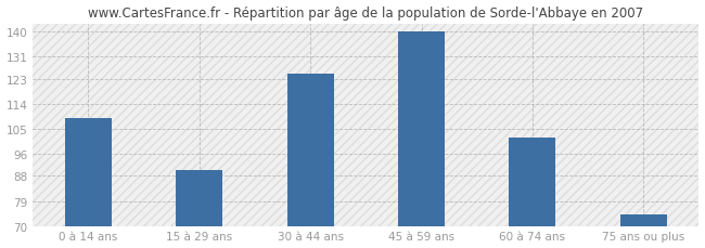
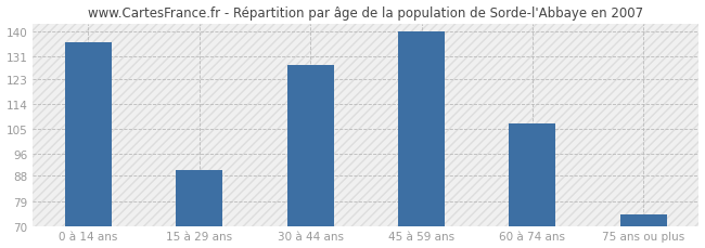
0 à 14 ans: 109 -> 136
30 à 44 ans: 125 -> 128
60 à 74 ans: 102 -> 107
